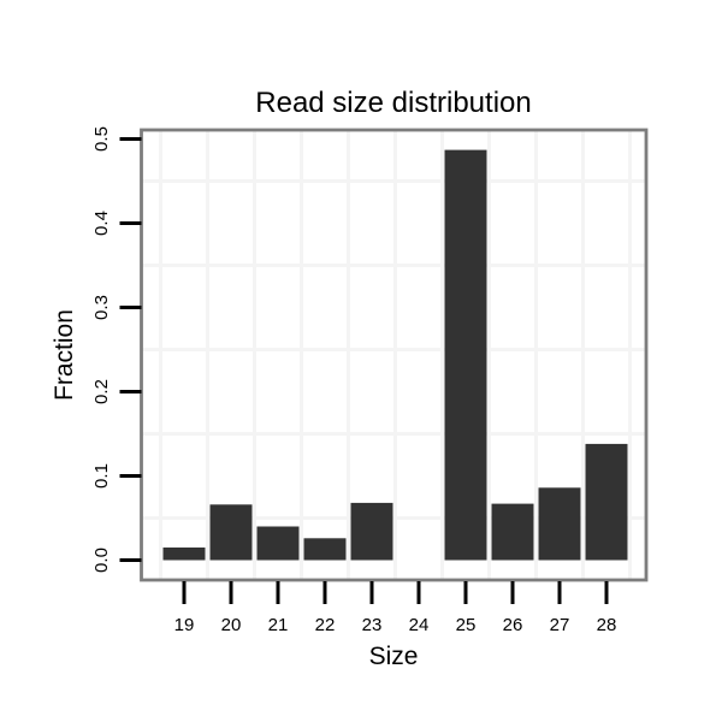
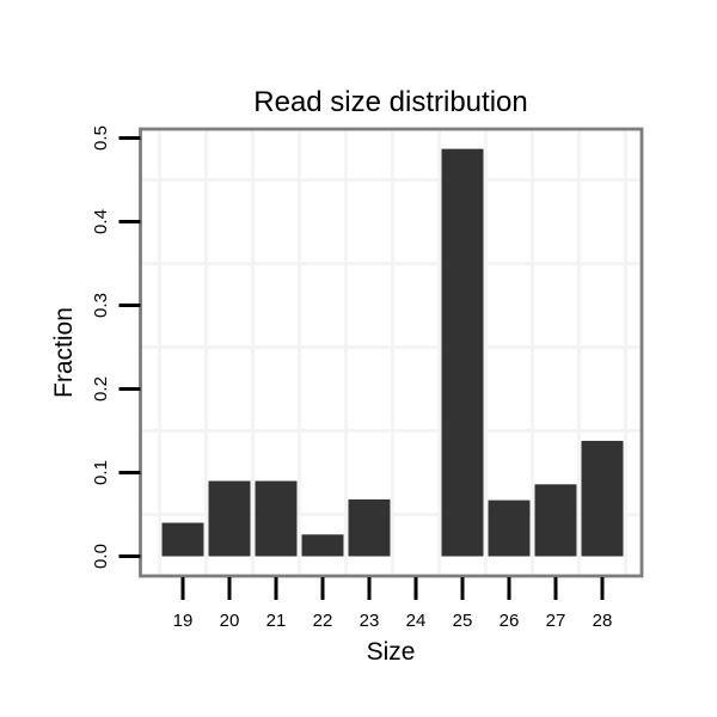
19: 0.01 -> 0.04
20: 0.07 -> 0.09
21: 0.04 -> 0.09
